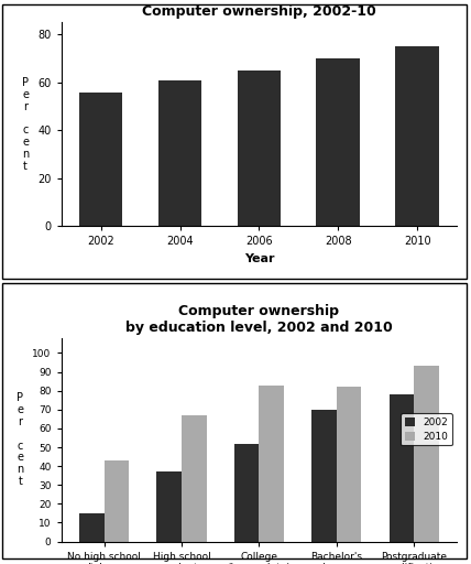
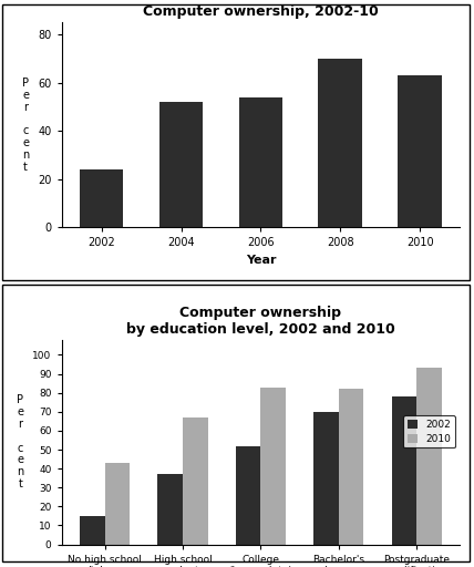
Computer ownership, 2002-10/2002: 56 -> 24
Computer ownership, 2002-10/2004: 61 -> 52
Computer ownership, 2002-10/2006: 65 -> 54
Computer ownership, 2002-10/2010: 75 -> 63
